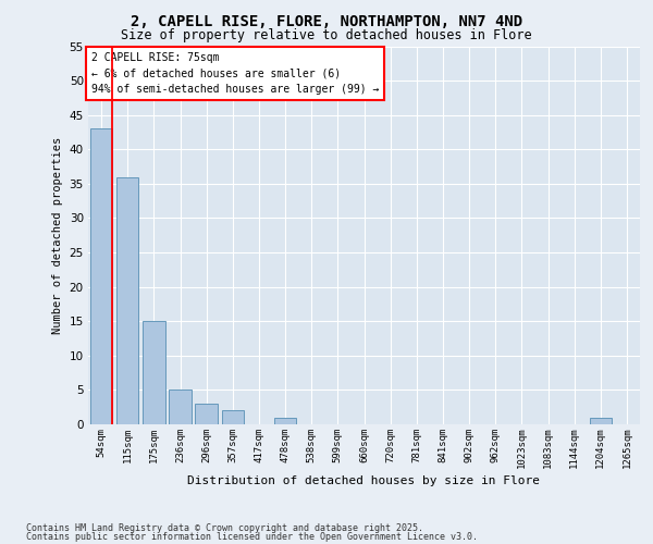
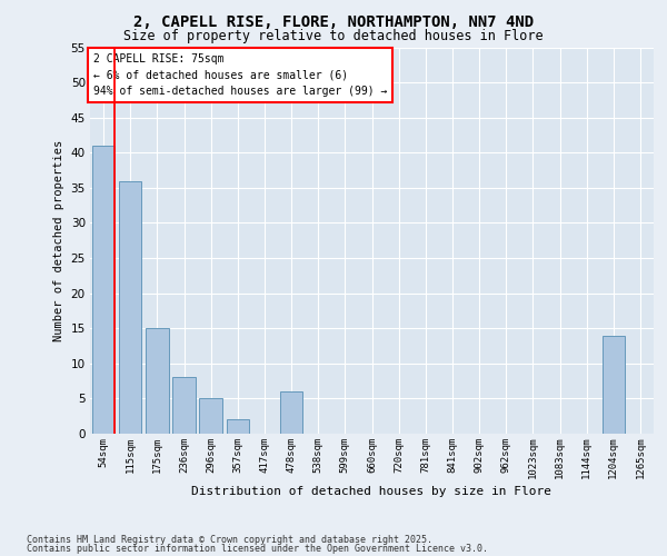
54sqm: 43 -> 41
236sqm: 5 -> 8
296sqm: 3 -> 5
478sqm: 1 -> 6
1204sqm: 1 -> 14
